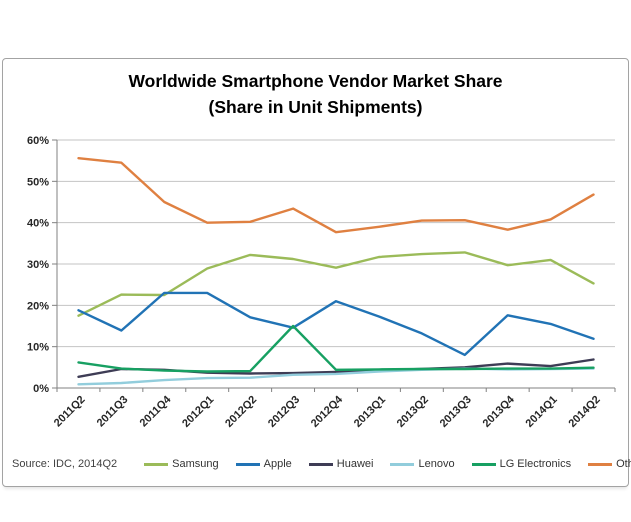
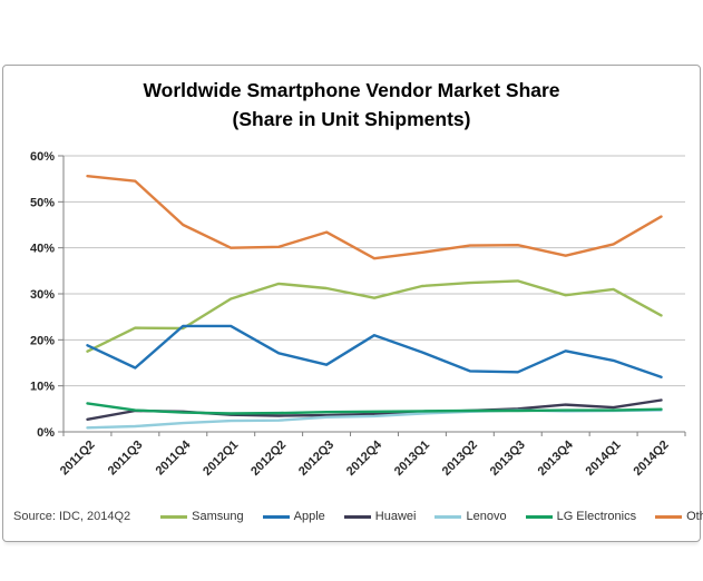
LG Electronics/2012Q3: 15% -> 4%
Apple/2013Q3: 8% -> 13%
